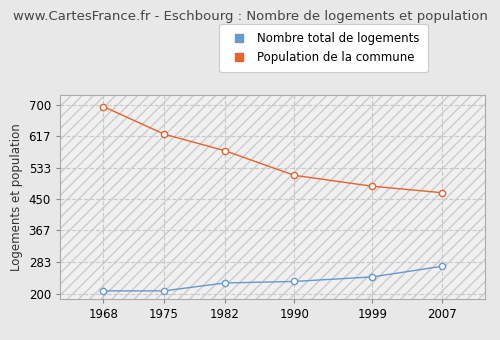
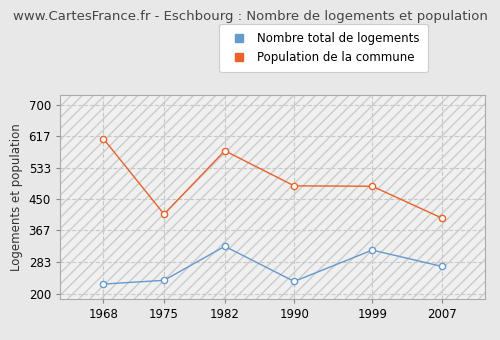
Nombre total de logements/1968: 207 -> 225
Population de la commune/1968: 695 -> 610
Nombre total de logements/1975: 207 -> 235
Population de la commune/1975: 622 -> 410
Nombre total de logements/1982: 228 -> 325
Population de la commune/1990: 513 -> 485
Nombre total de logements/1999: 244 -> 315
Population de la commune/2007: 467 -> 400
